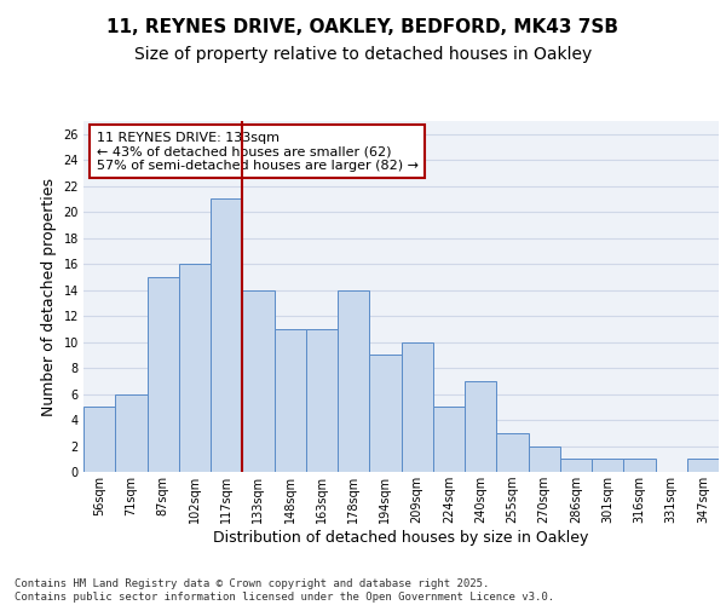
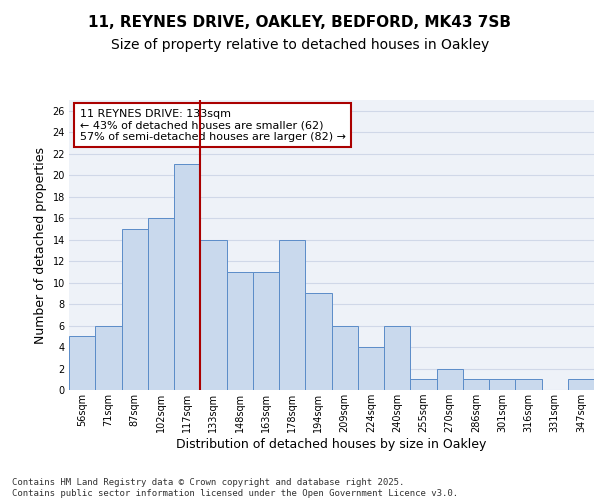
209sqm: 10 -> 6
224sqm: 5 -> 4
240sqm: 7 -> 6
255sqm: 3 -> 1
